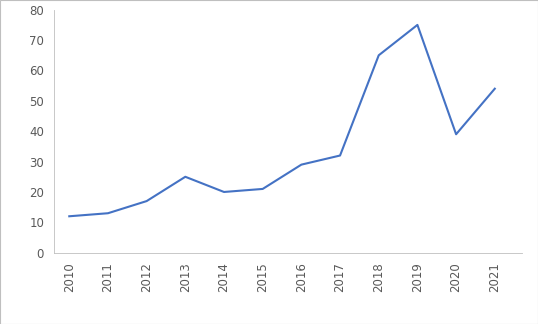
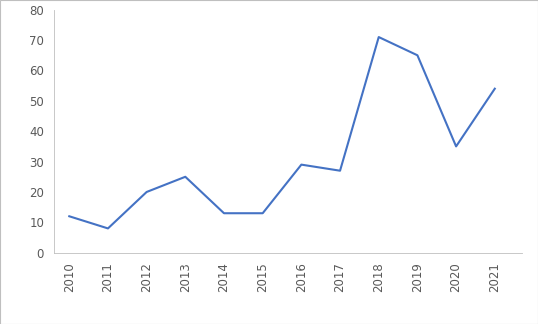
2011: 13 -> 8
2012: 17 -> 20
2014: 20 -> 13
2015: 21 -> 13
2017: 32 -> 27
2018: 65 -> 71
2019: 75 -> 65
2020: 39 -> 35
